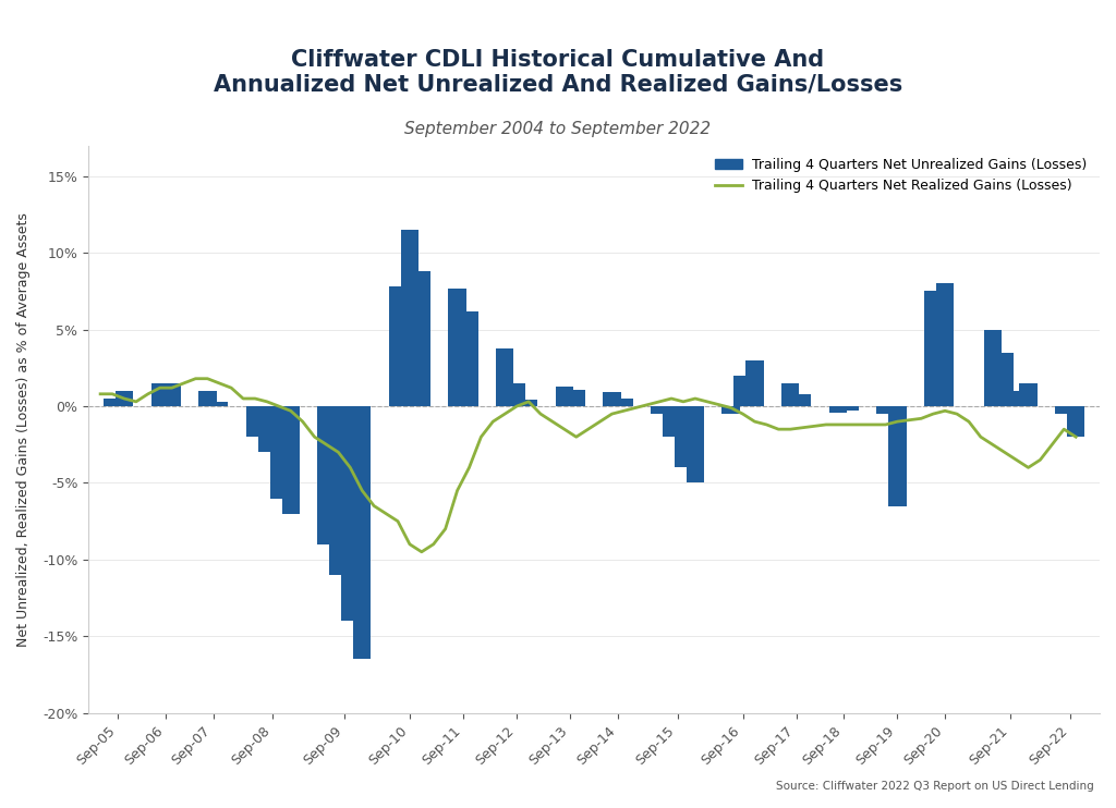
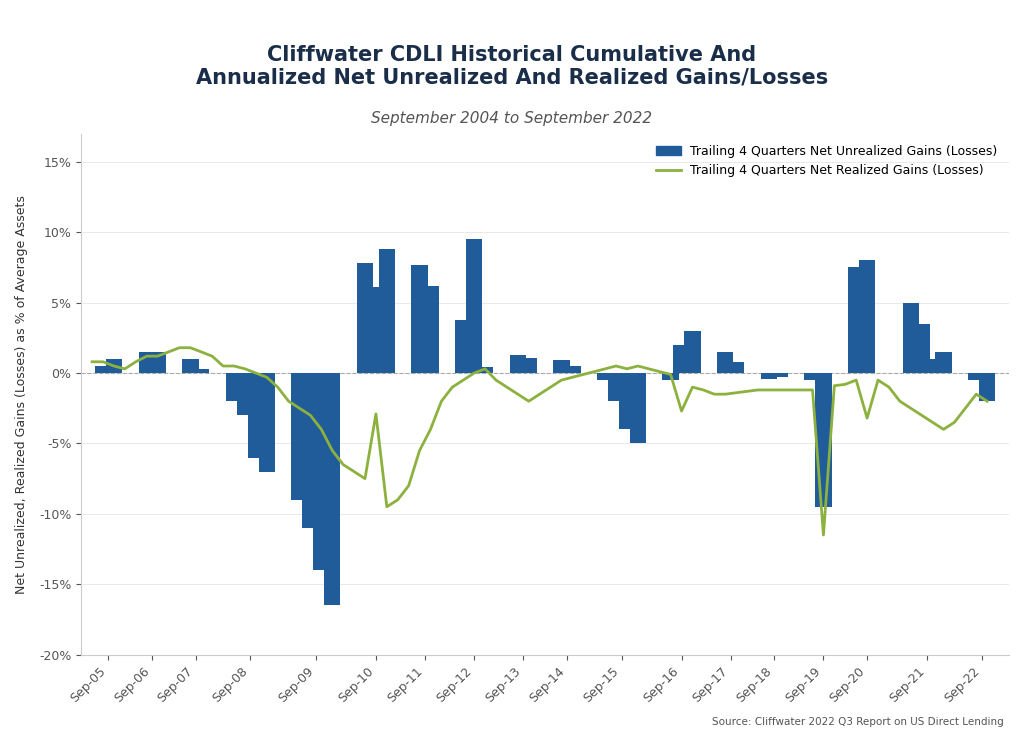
Trailing 4 Quarters Net Unrealized Gains (Losses)/Sep-10: 11.5% -> 6.1%
Trailing 4 Quarters Net Realized Gains (Losses)/Sep-10: -9.0% -> -2.9%
Trailing 4 Quarters Net Unrealized Gains (Losses)/Sep-12: 1.5% -> 9.5%
Trailing 4 Quarters Net Realized Gains (Losses)/Sep-16: -0.5% -> -2.7%
Trailing 4 Quarters Net Unrealized Gains (Losses)/Sep-19: -6.5% -> -9.5%
Trailing 4 Quarters Net Realized Gains (Losses)/Sep-19: -1.0% -> -11.5%
Trailing 4 Quarters Net Realized Gains (Losses)/Sep-20: -0.3% -> -3.2%
